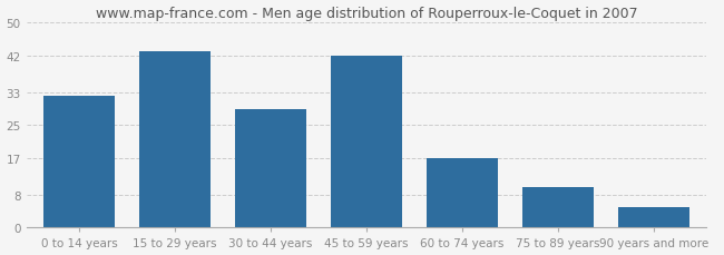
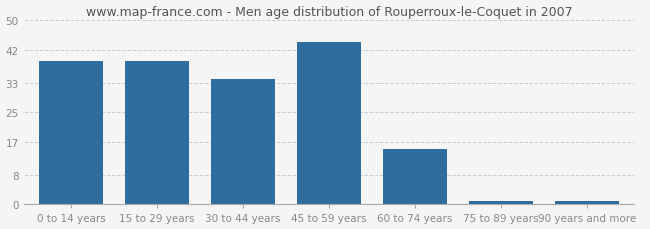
0 to 14 years: 32 -> 39
15 to 29 years: 43 -> 39
30 to 44 years: 29 -> 34
45 to 59 years: 42 -> 44
60 to 74 years: 17 -> 15
75 to 89 years: 10 -> 1
90 years and more: 5 -> 1
